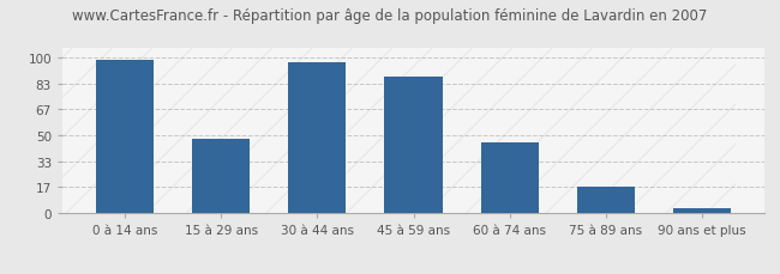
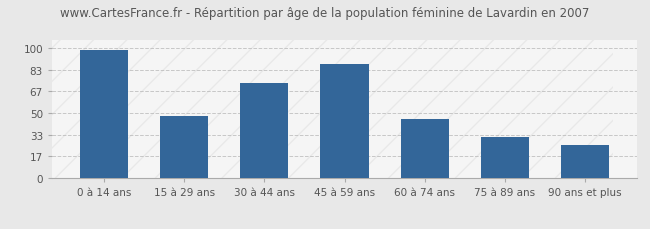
30 à 44 ans: 97 -> 73
75 à 89 ans: 17 -> 32
90 ans et plus: 3 -> 26
